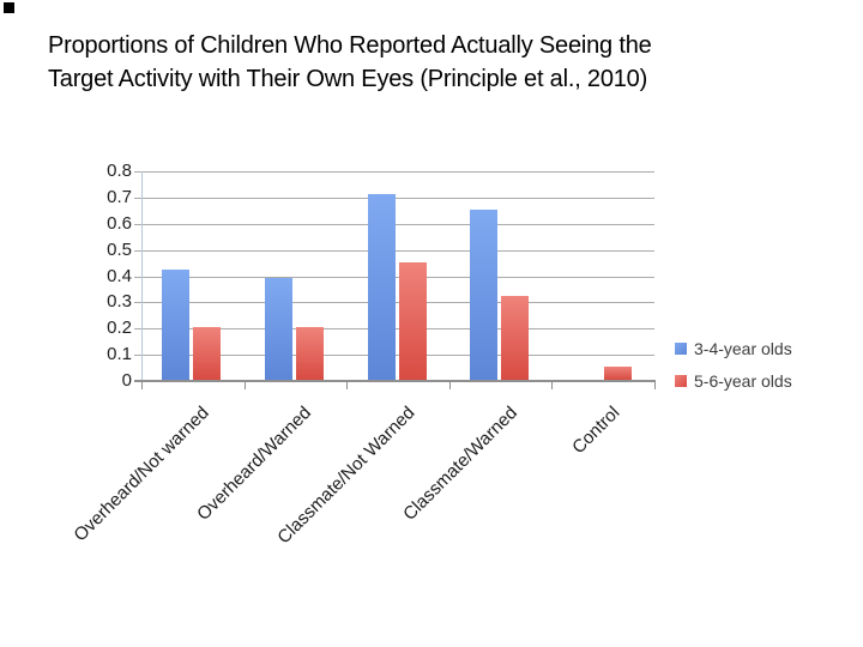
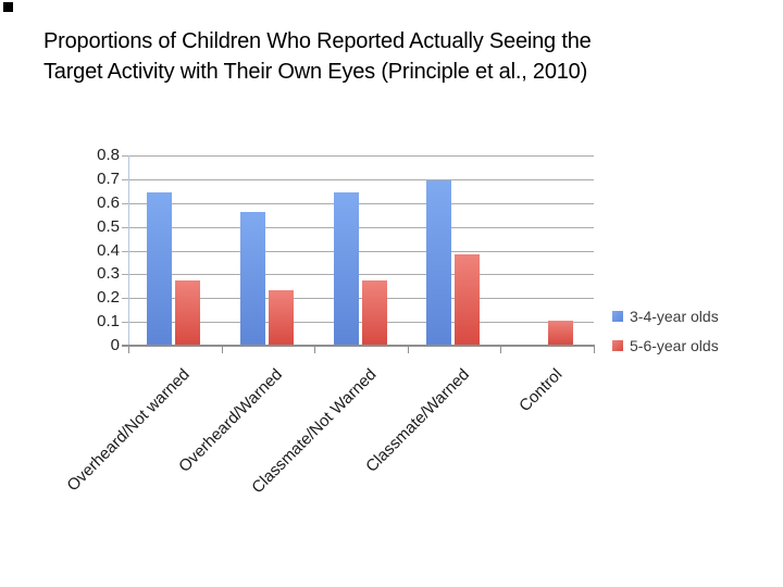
3-4-year olds/Overheard/Not warned: 0.42 -> 0.64
5-6-year olds/Overheard/Not warned: 0.20 -> 0.27
3-4-year olds/Overheard/Warned: 0.39 -> 0.56
5-6-year olds/Overheard/Warned: 0.20 -> 0.23
3-4-year olds/Classmate/Not Warned: 0.71 -> 0.64
5-6-year olds/Classmate/Not Warned: 0.45 -> 0.27
3-4-year olds/Classmate/Warned: 0.65 -> 0.69
5-6-year olds/Classmate/Warned: 0.32 -> 0.38
5-6-year olds/Control: 0.05 -> 0.10
